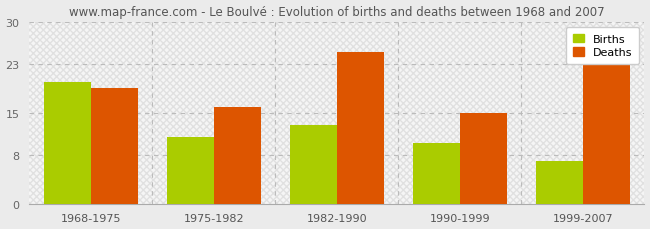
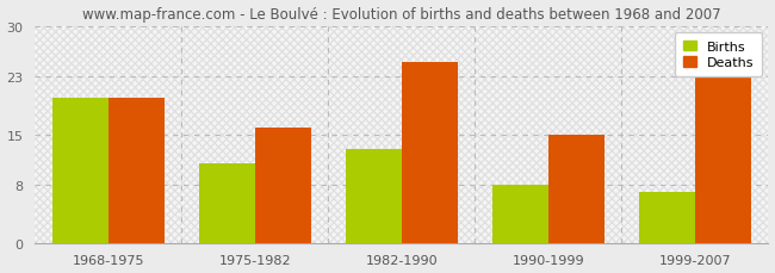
Deaths/1968-1975: 19 -> 20
Births/1990-1999: 10 -> 8
